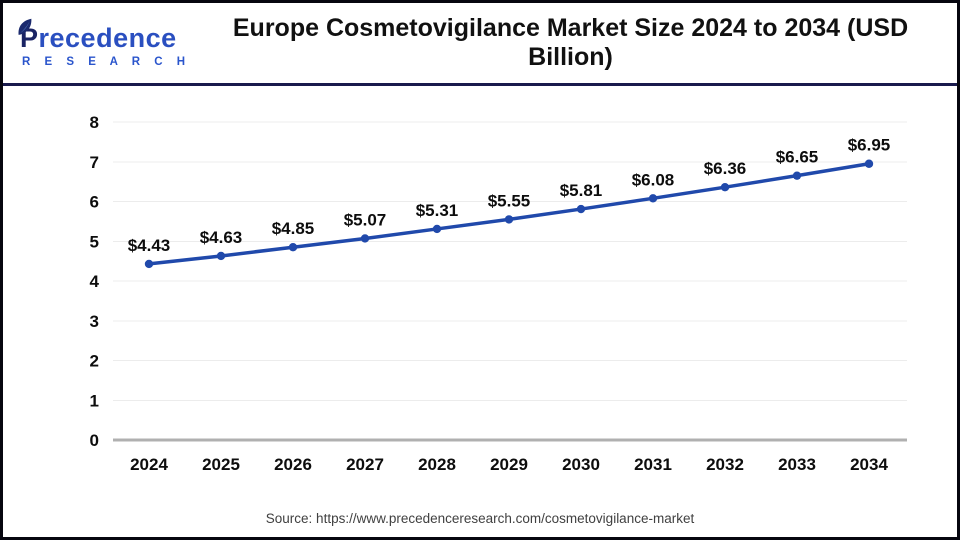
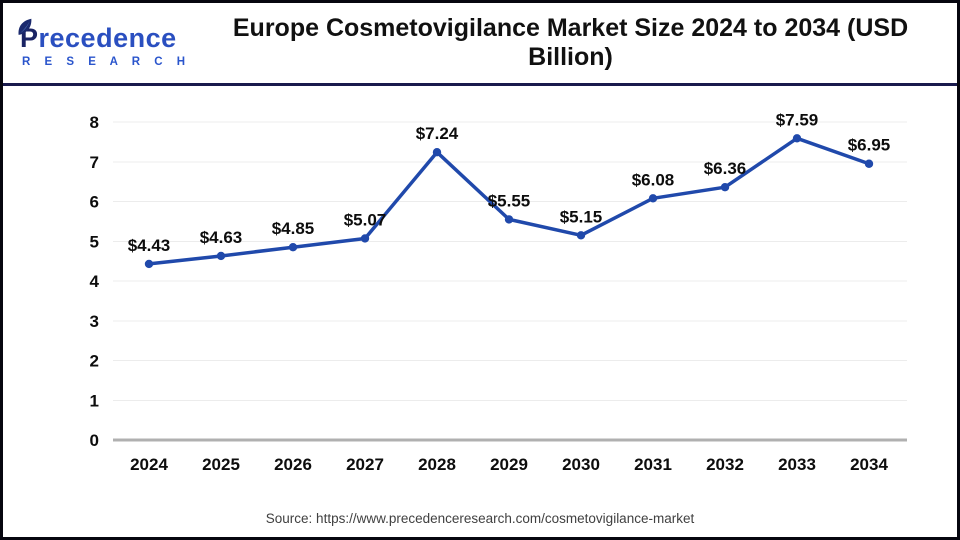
2028: $5.31 -> $7.24
2030: $5.81 -> $5.15
2033: $6.65 -> $7.59
